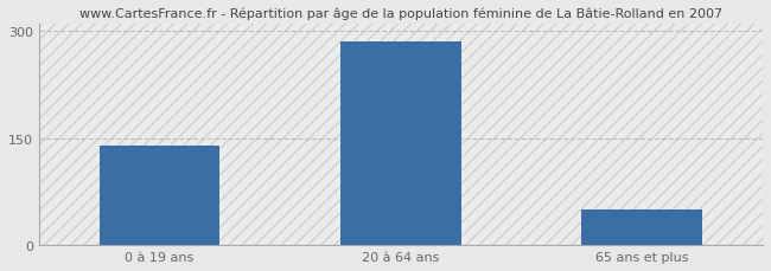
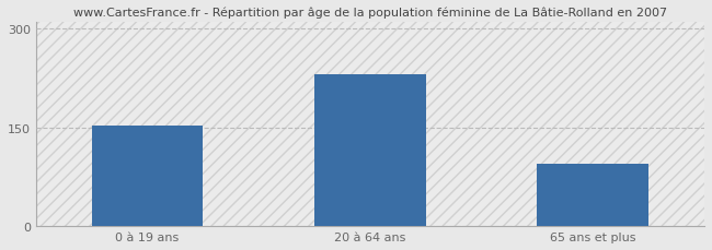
0 à 19 ans: 140 -> 152
20 à 64 ans: 285 -> 230
65 ans et plus: 50 -> 94
